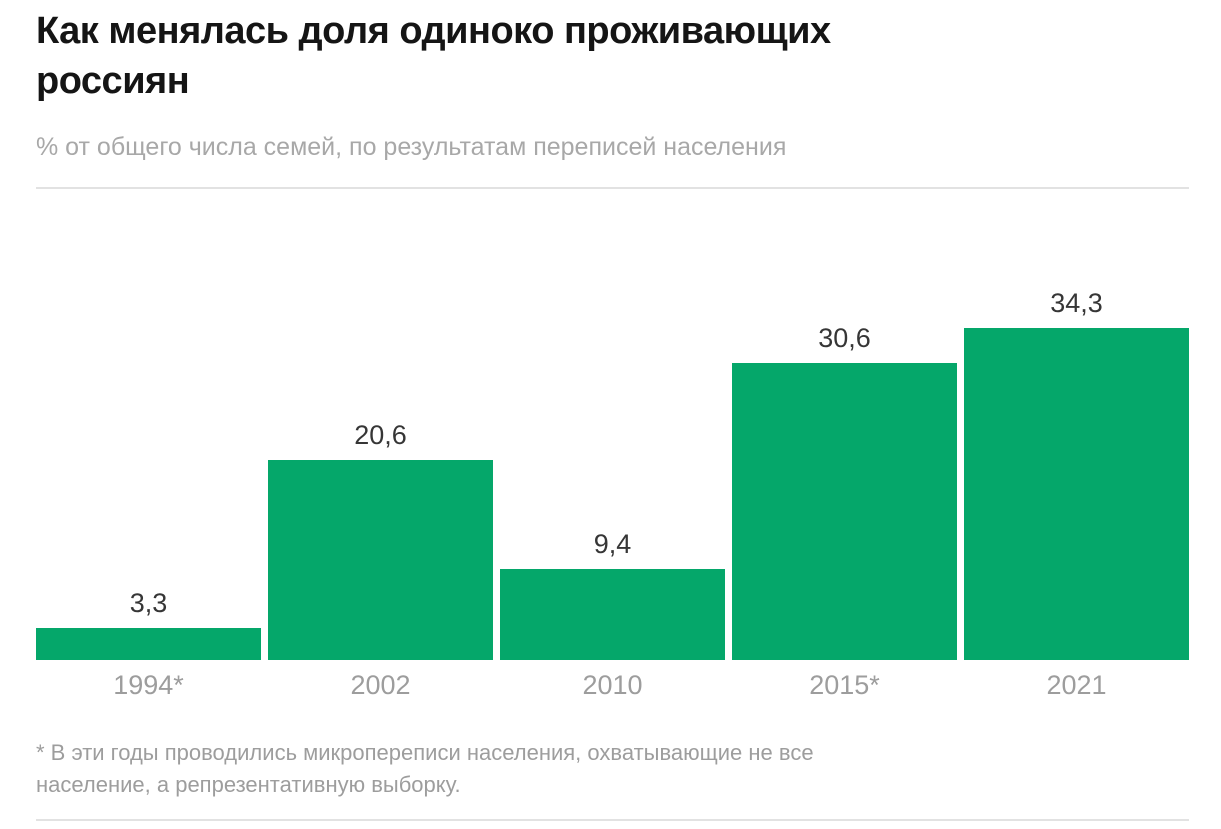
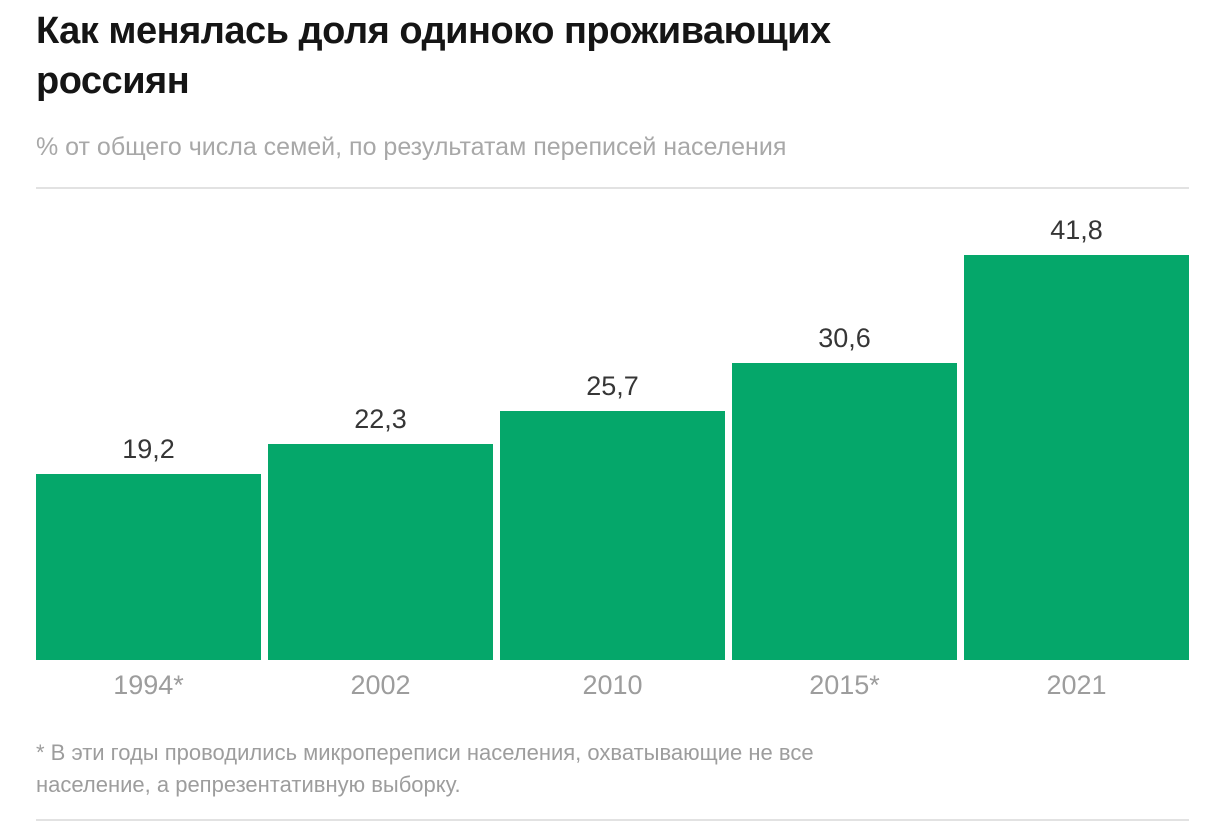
1994*: 3,3 -> 19,2
2002: 20,6 -> 22,3
2010: 9,4 -> 25,7
2021: 34,3 -> 41,8
